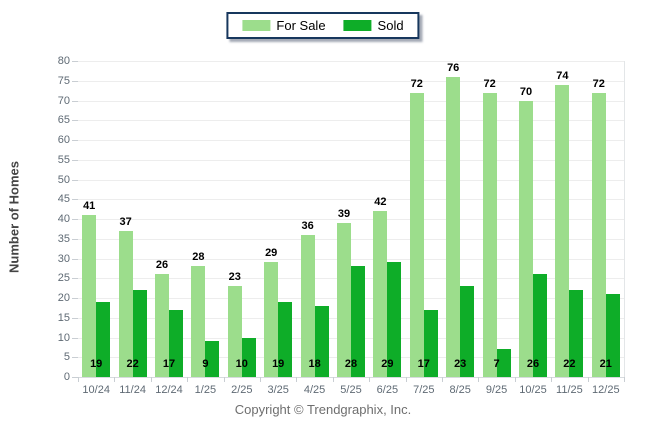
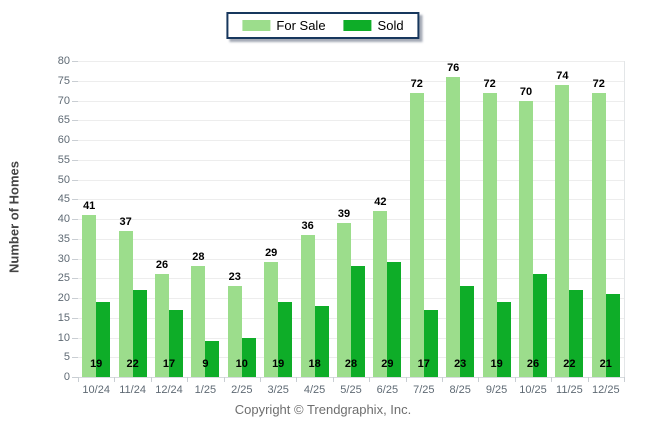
Sold/9/25: 7 -> 19
